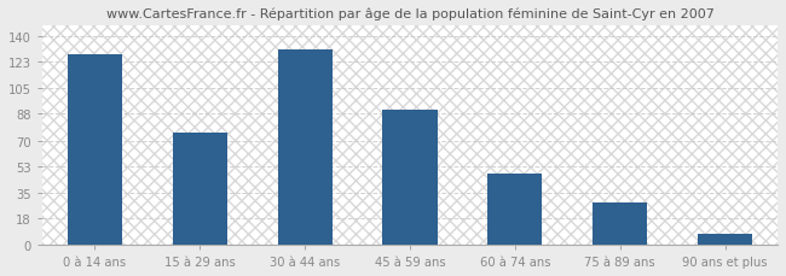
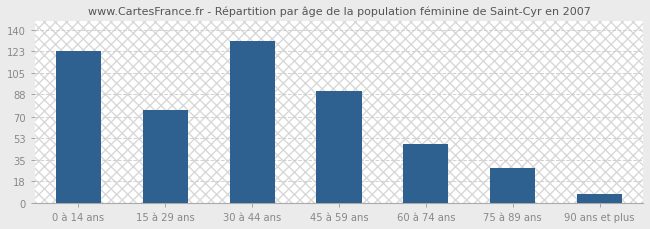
0 à 14 ans: 128 -> 123
